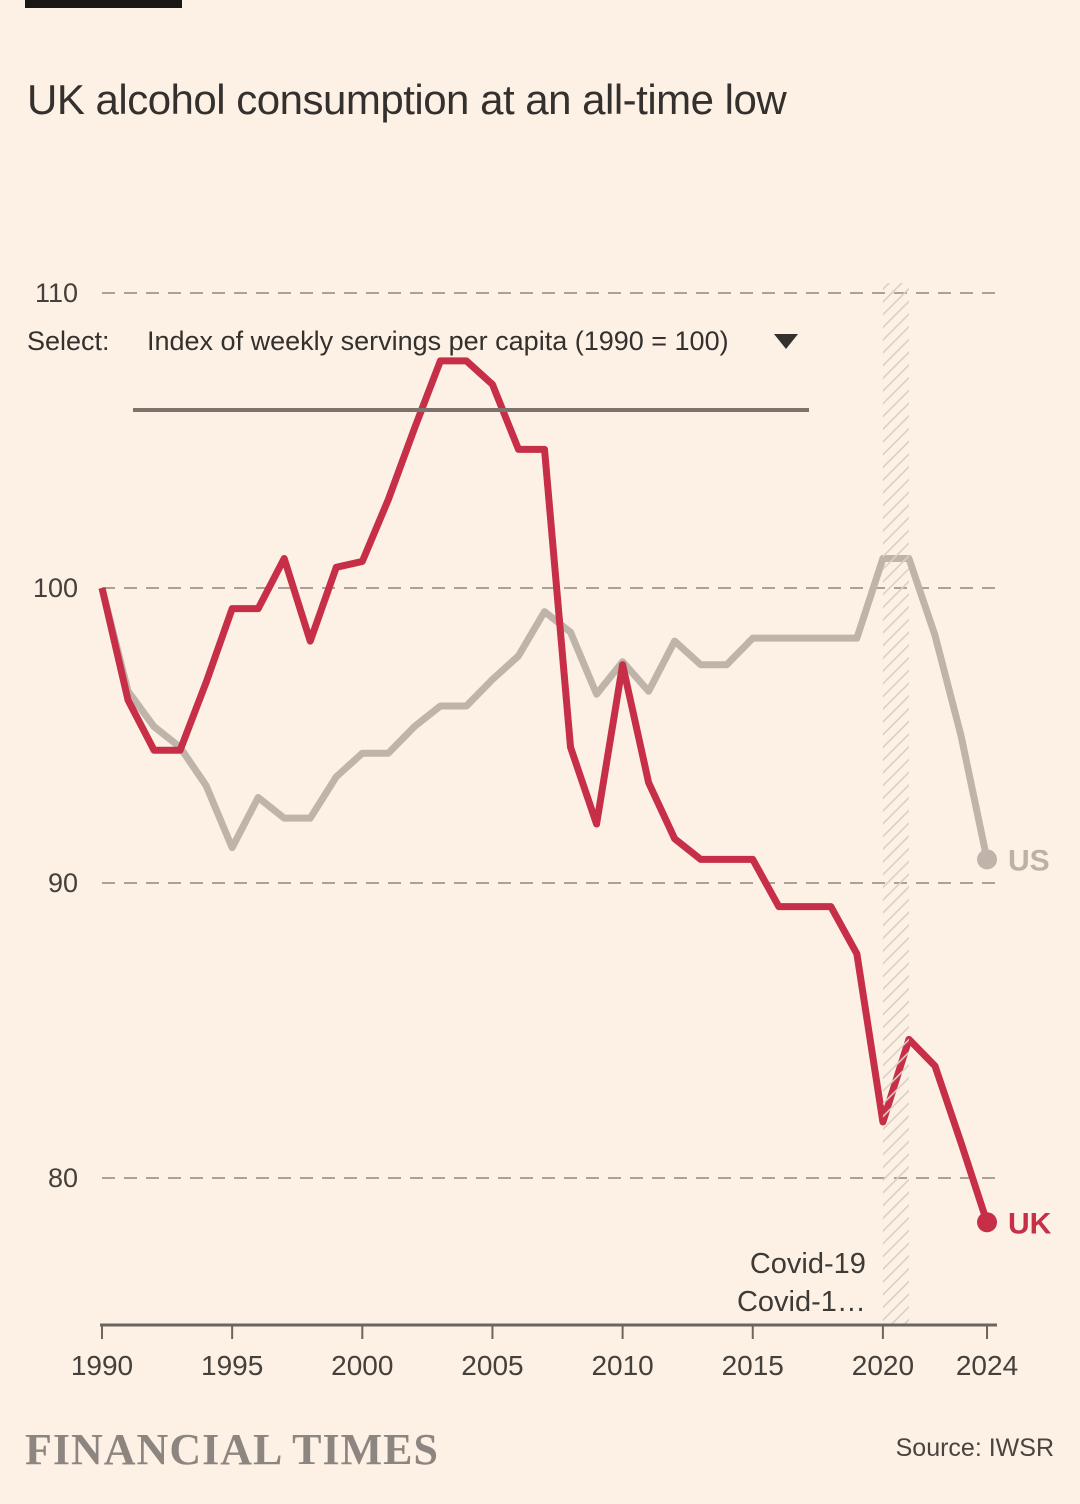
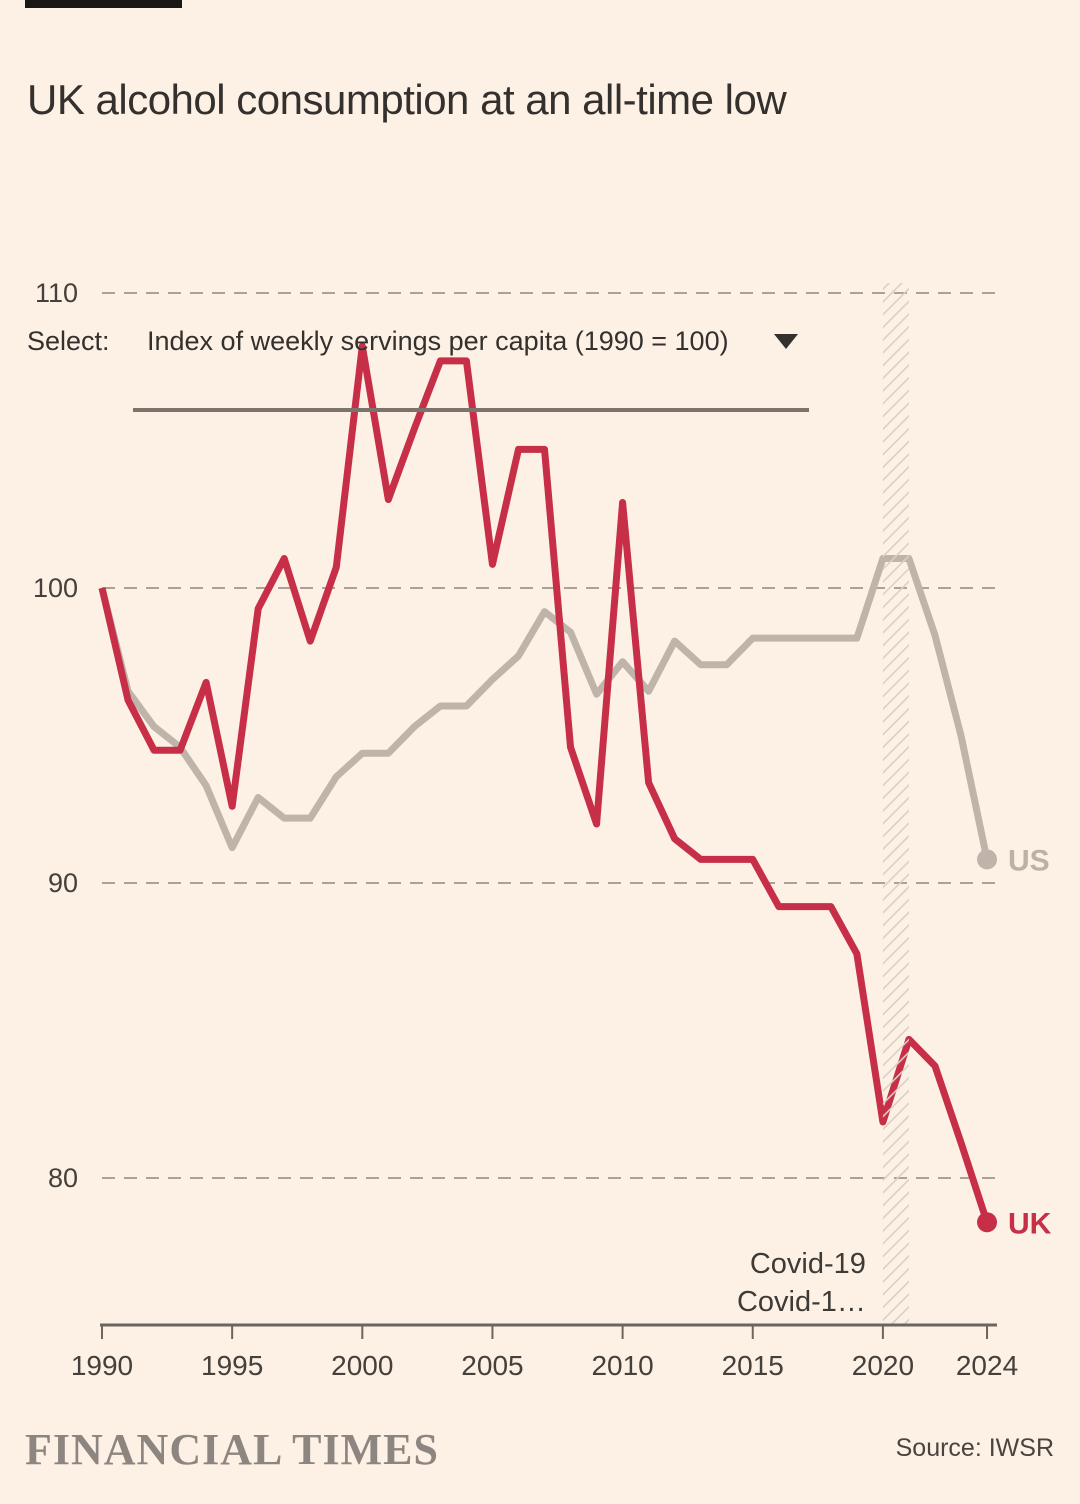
UK/1995: 99.3 -> 92.6
UK/2000: 100.9 -> 108.2
UK/2005: 106.9 -> 100.8
UK/2010: 97.4 -> 102.9
